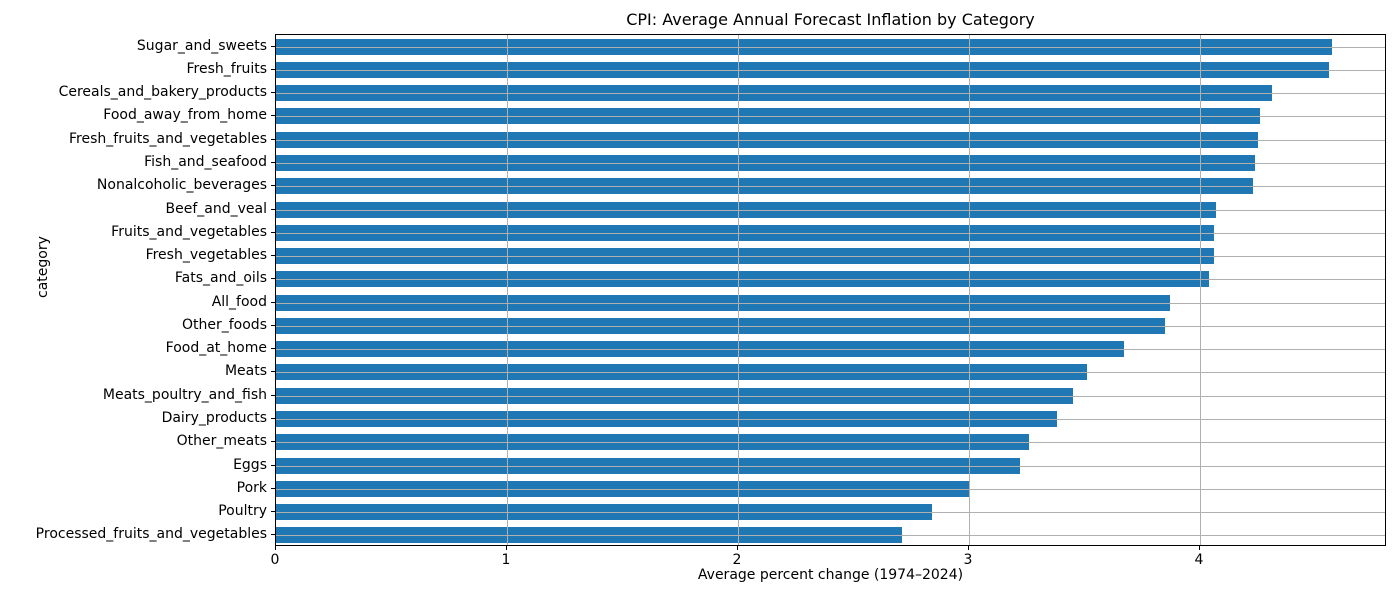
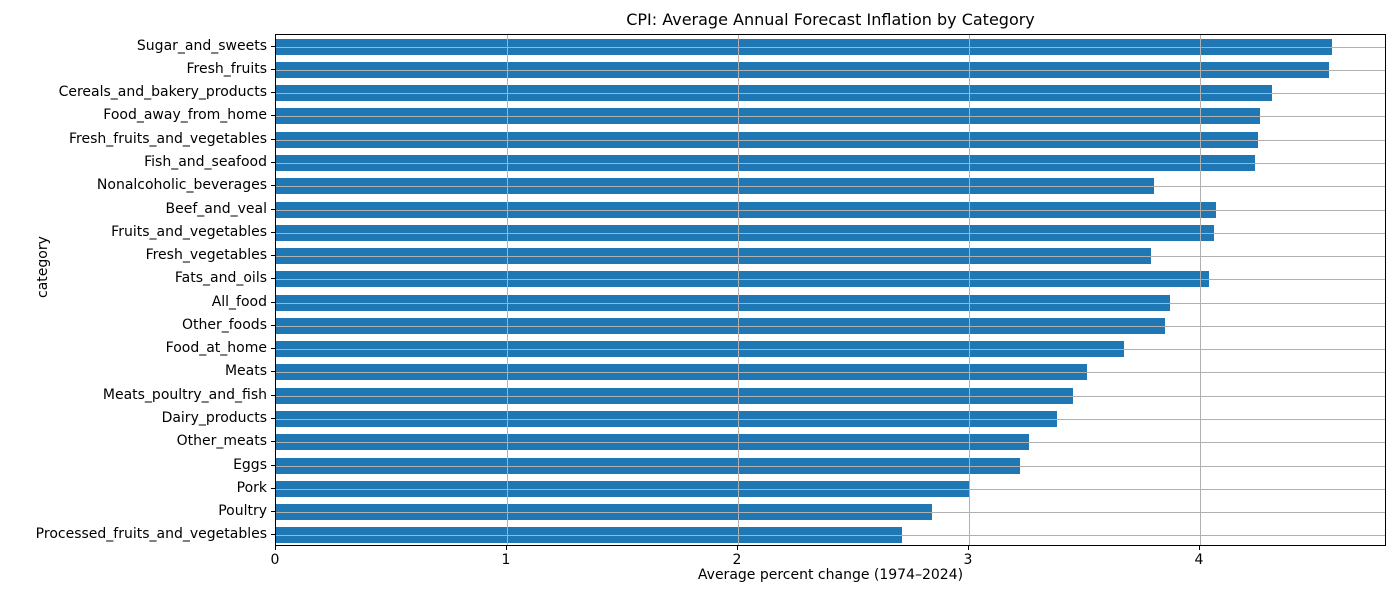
Nonalcoholic_beverages: 4.23 -> 3.80
Fresh_vegetables: 4.06 -> 3.79
